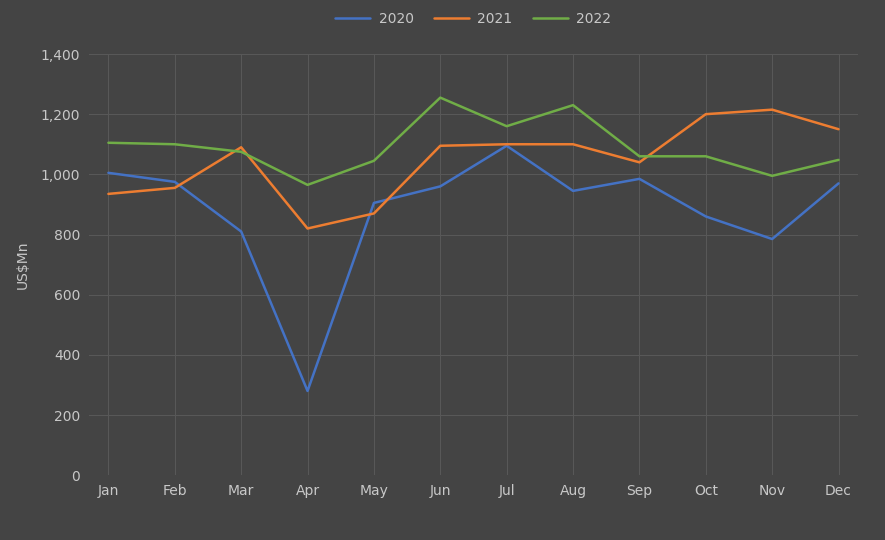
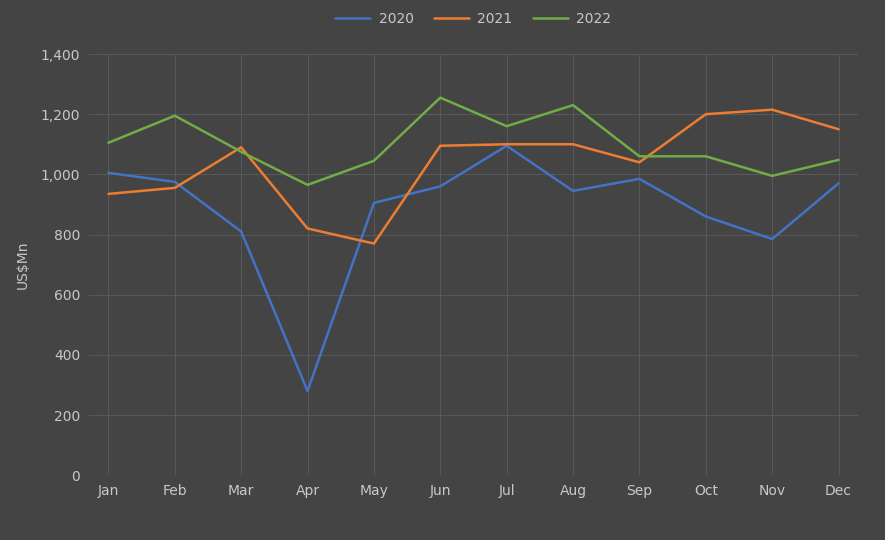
2022/Feb: 1,100 -> 1,195
2021/May: 870 -> 770
